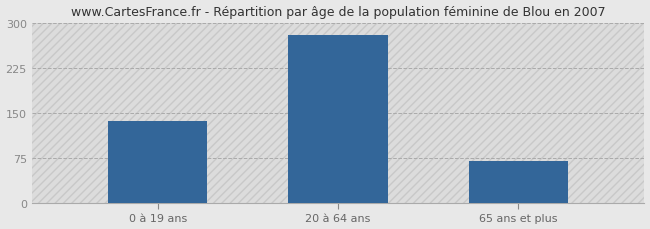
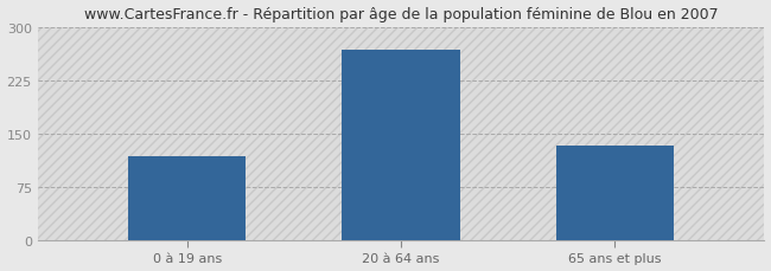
0 à 19 ans: 137 -> 118
20 à 64 ans: 280 -> 268
65 ans et plus: 70 -> 134
